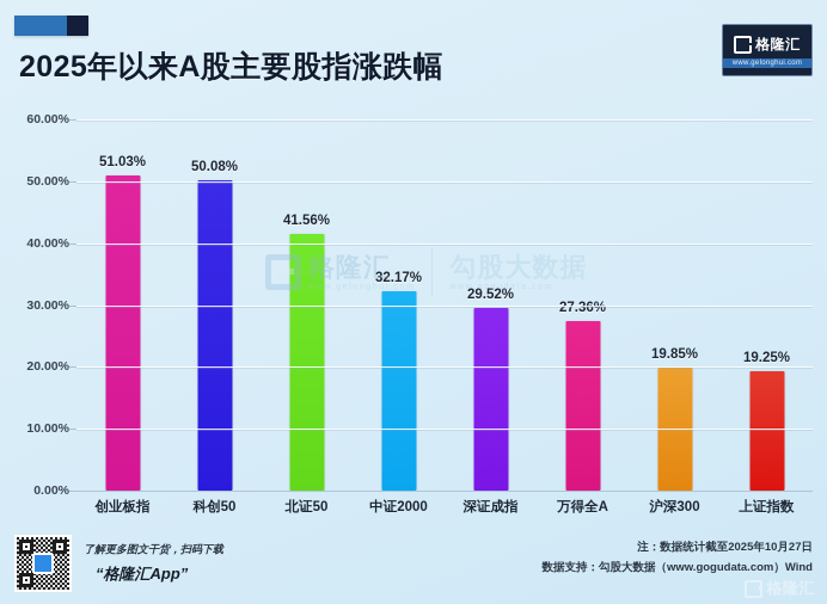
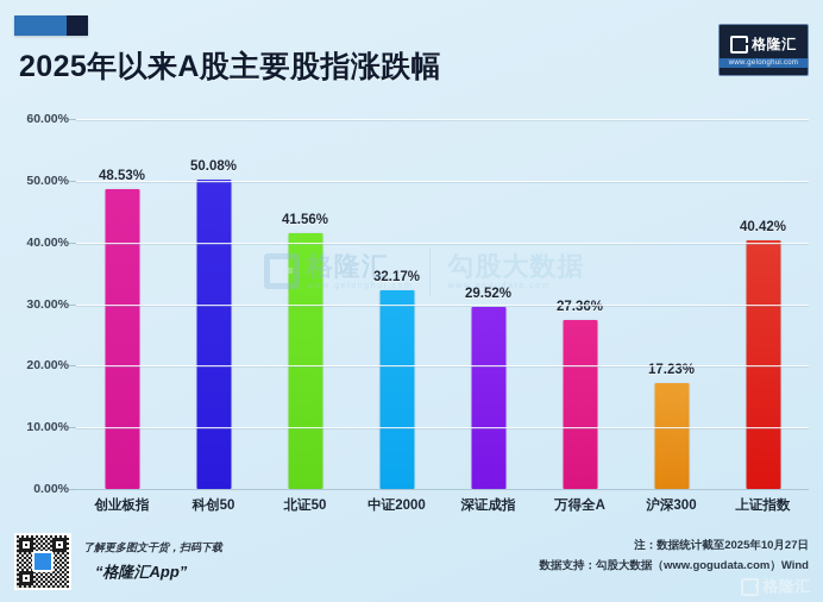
创业板指: 51.03% -> 48.53%
沪深300: 19.85% -> 17.23%
上证指数: 19.25% -> 40.42%
